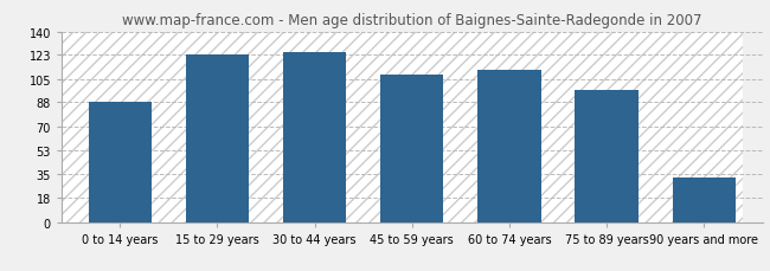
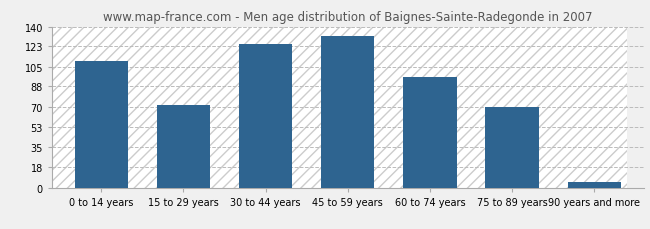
0 to 14 years: 88 -> 110
15 to 29 years: 123 -> 72
45 to 59 years: 108 -> 132
60 to 74 years: 112 -> 96
75 to 89 years: 97 -> 70
90 years and more: 33 -> 5
